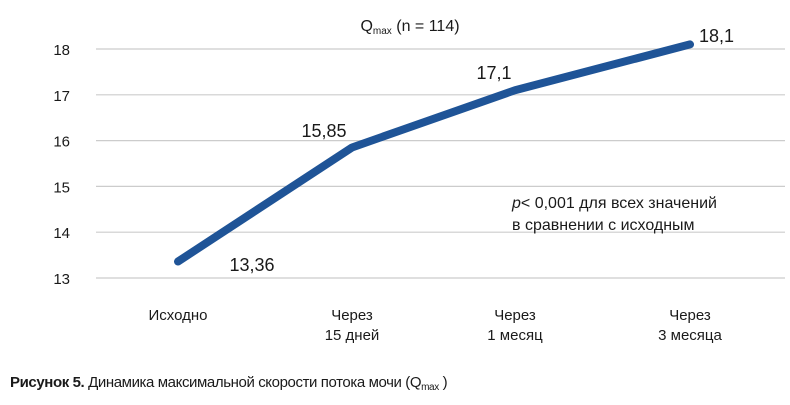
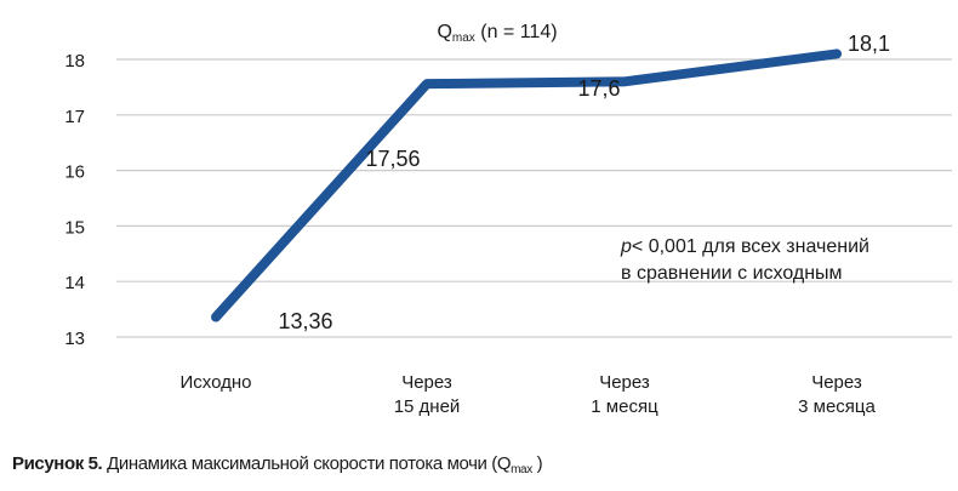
Через 15 дней: 15,85 -> 17,56
Через 1 месяц: 17,1 -> 17,6
